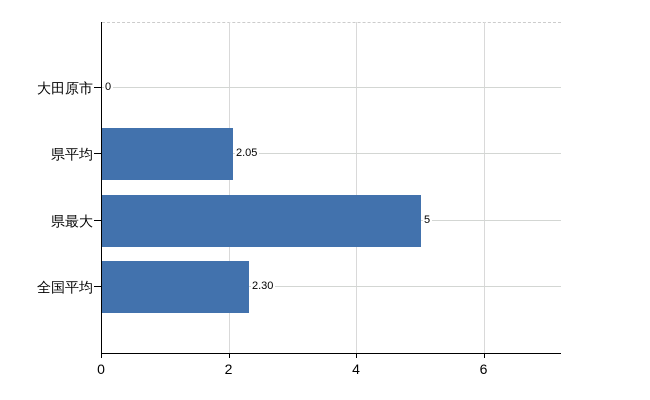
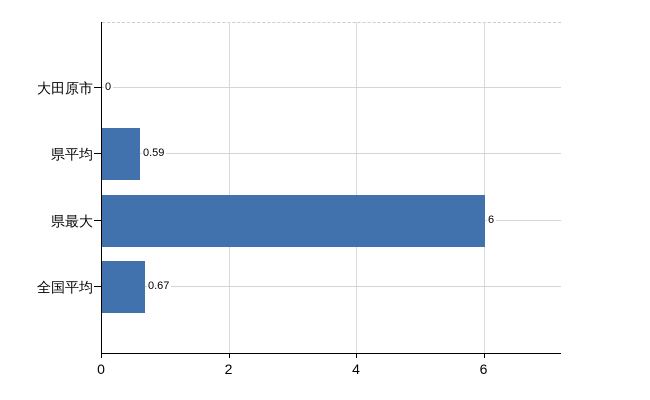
県平均: 2.05 -> 0.59
県最大: 5 -> 6
全国平均: 2.30 -> 0.67
